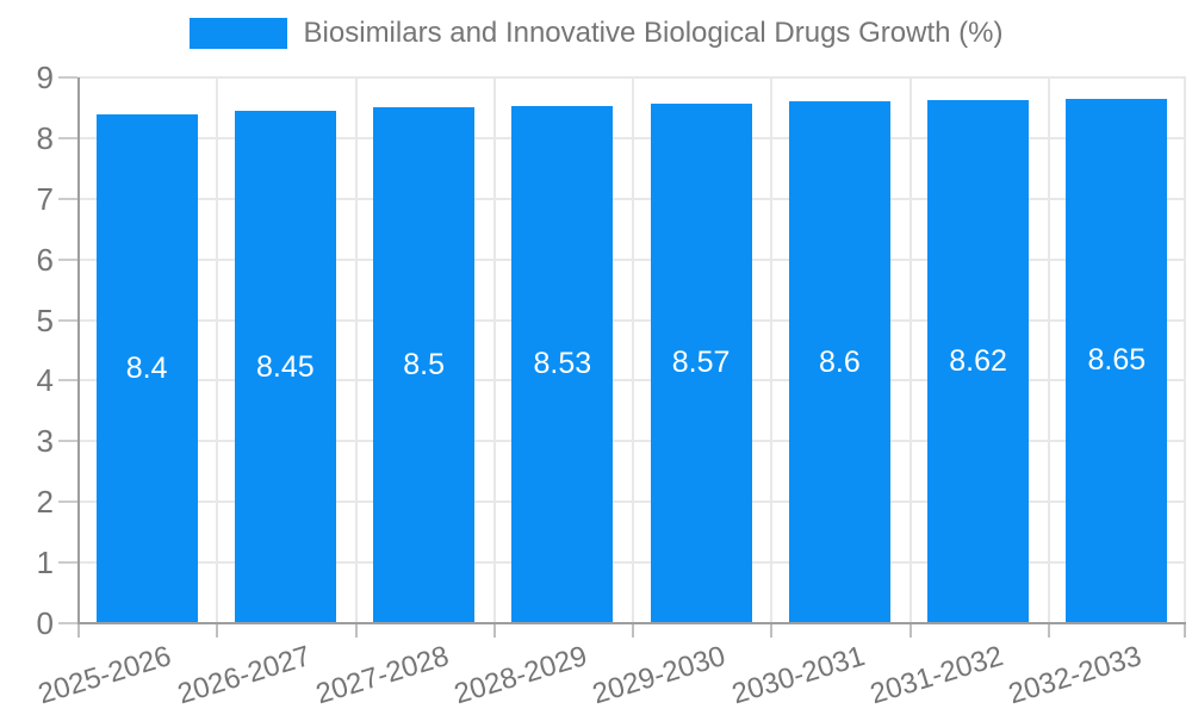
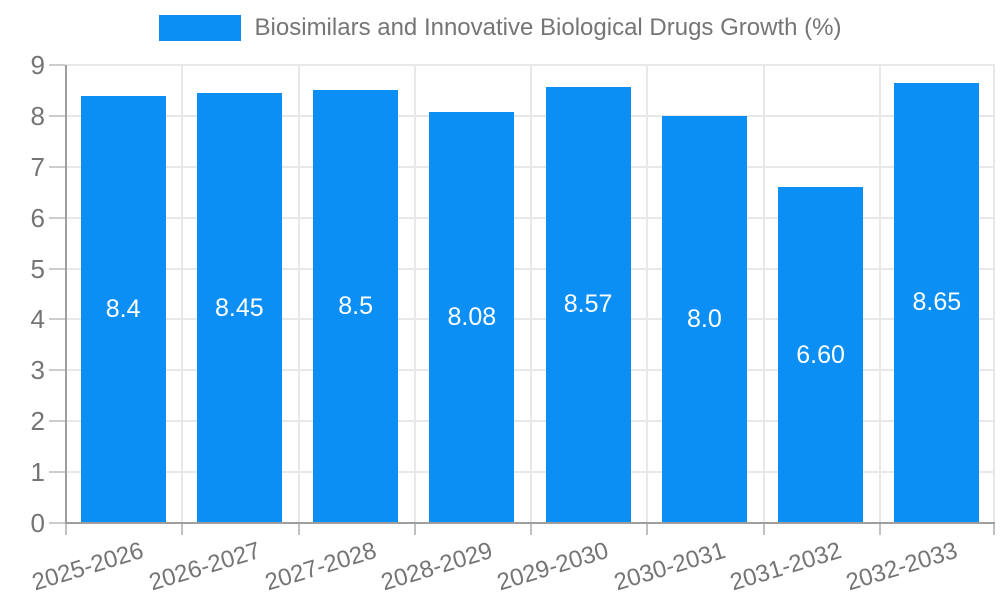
2028-2029: 8.53 -> 8.08
2030-2031: 8.6 -> 8.0
2031-2032: 8.62 -> 6.60
